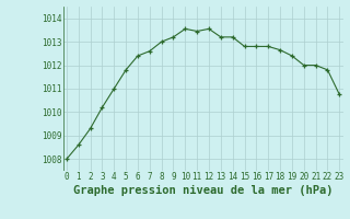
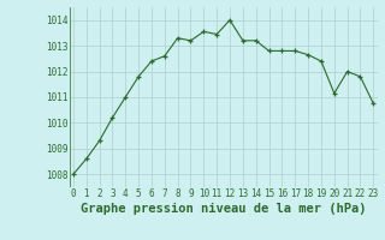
8: 1013.00 -> 1013.30
12: 1013.55 -> 1014.00
20: 1012.00 -> 1011.15
